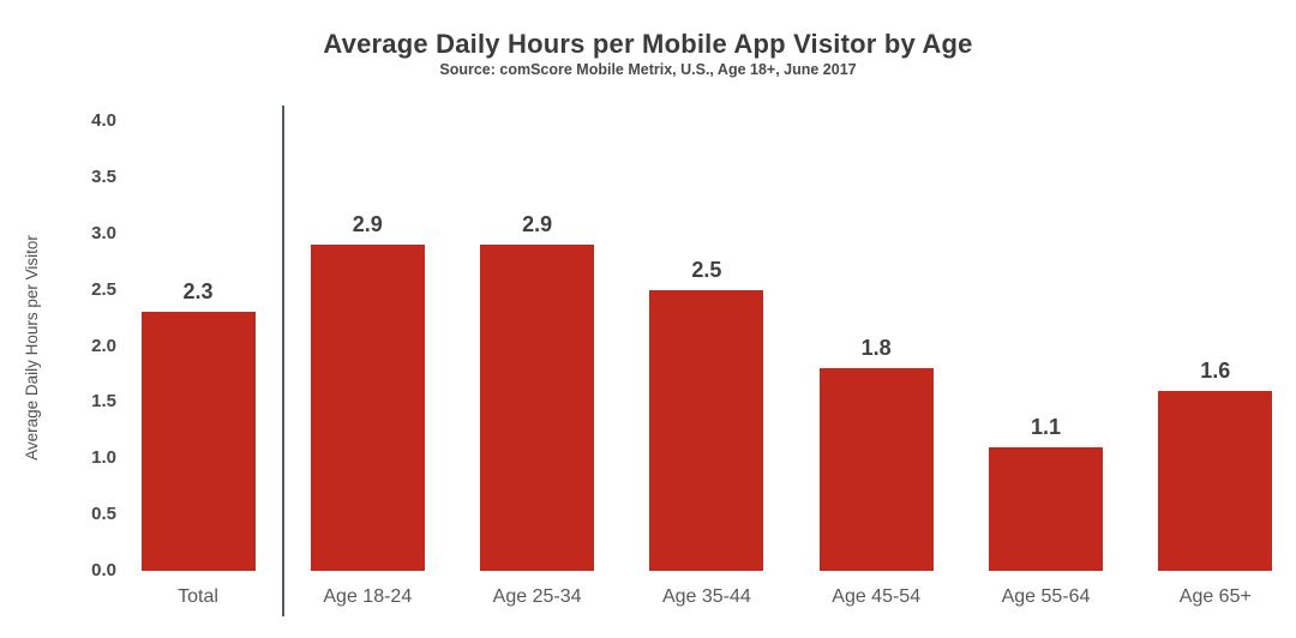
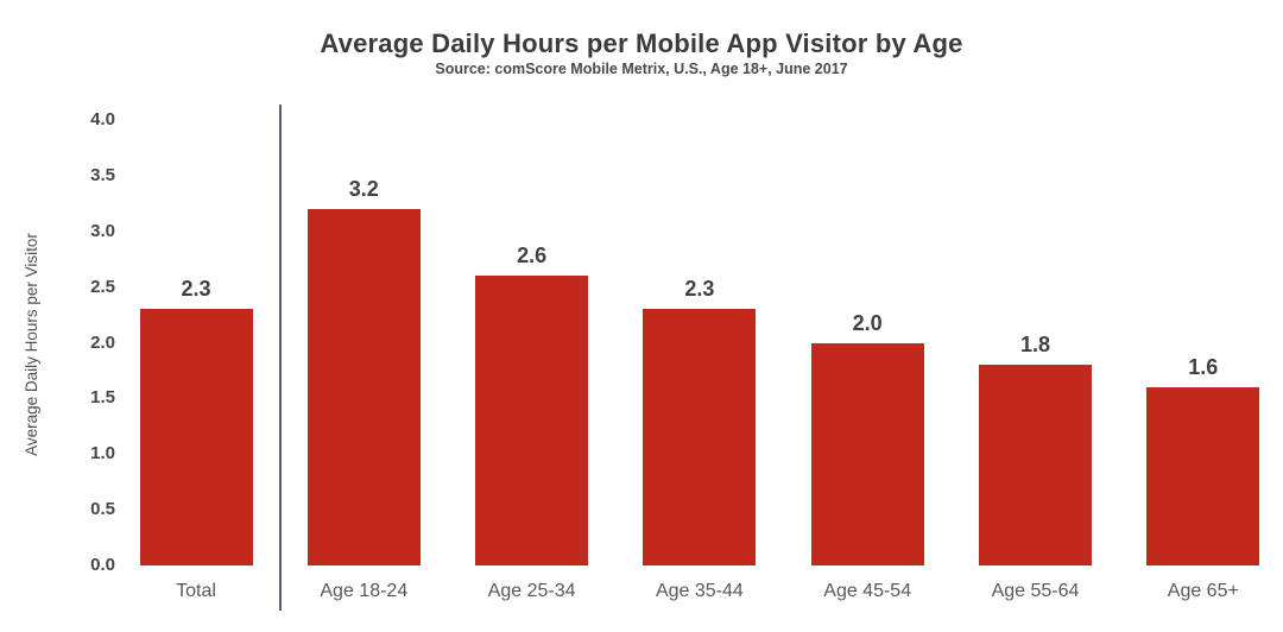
Age 18-24: 2.9 -> 3.2
Age 25-34: 2.9 -> 2.6
Age 35-44: 2.5 -> 2.3
Age 45-54: 1.8 -> 2.0
Age 55-64: 1.1 -> 1.8
